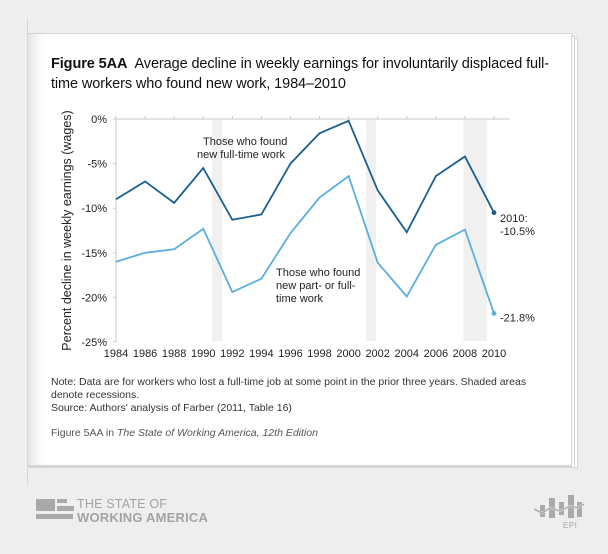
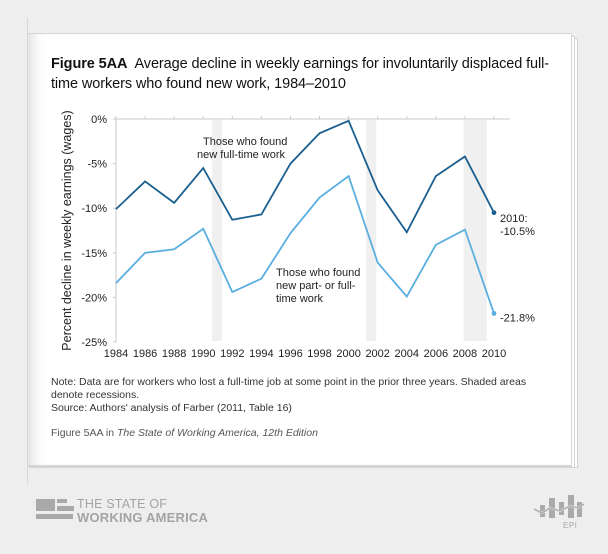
Those who found new full-time work/1984: -9% -> -10%
Those who found new part- or full-time work/1984: -16% -> -18%
